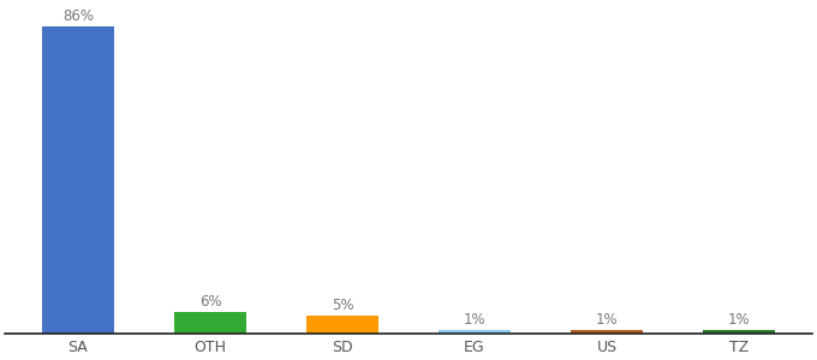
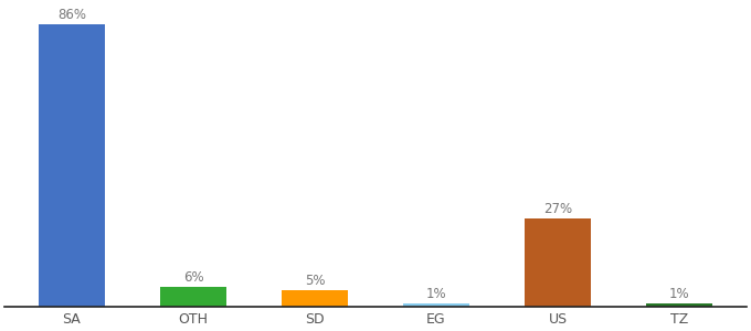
US: 1% -> 27%
